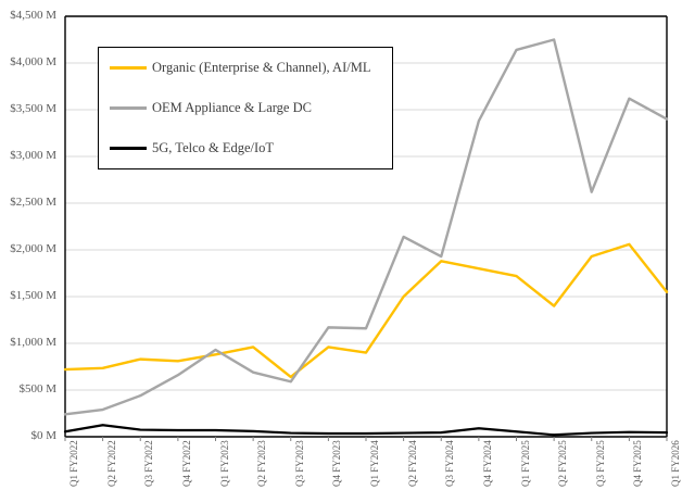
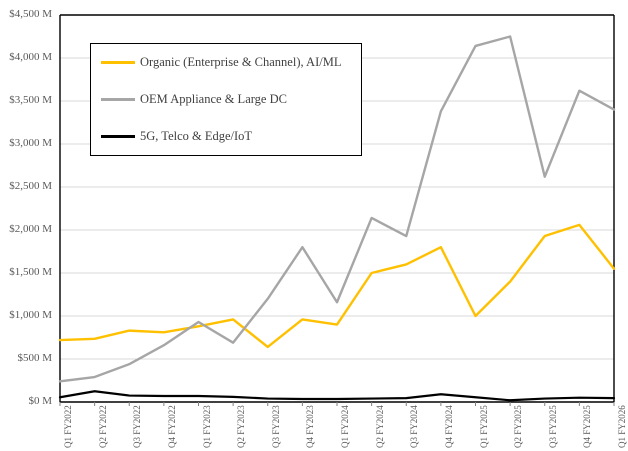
OEM Appliance & Large DC/Q3 FY2023: $600M -> $1200M
OEM Appliance & Large DC/Q4 FY2023: $1200M -> $1800M
Organic (Enterprise & Channel), AI/ML/Q3 FY2024: $1900M -> $1600M
Organic (Enterprise & Channel), AI/ML/Q1 FY2025: $1700M -> $1000M
